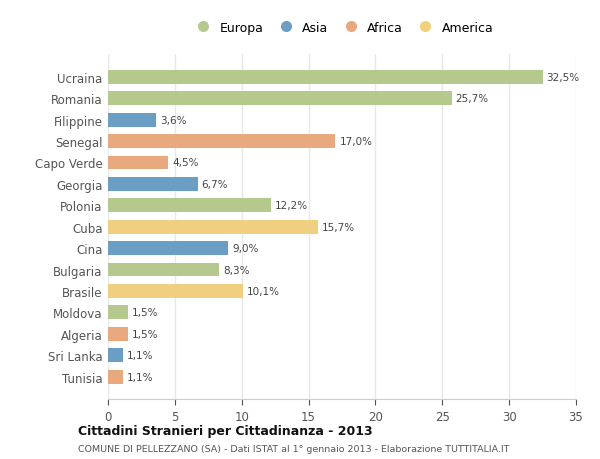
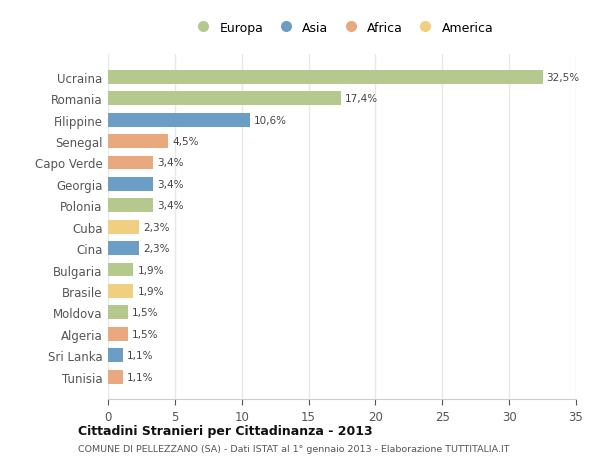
Romania: 25,7% -> 17,4%
Filippine: 3,6% -> 10,6%
Senegal: 17,0% -> 4,5%
Capo Verde: 4,5% -> 3,4%
Georgia: 6,7% -> 3,4%
Polonia: 12,2% -> 3,4%
Cuba: 15,7% -> 2,3%
Cina: 9,0% -> 2,3%
Bulgaria: 8,3% -> 1,9%
Brasile: 10,1% -> 1,9%
